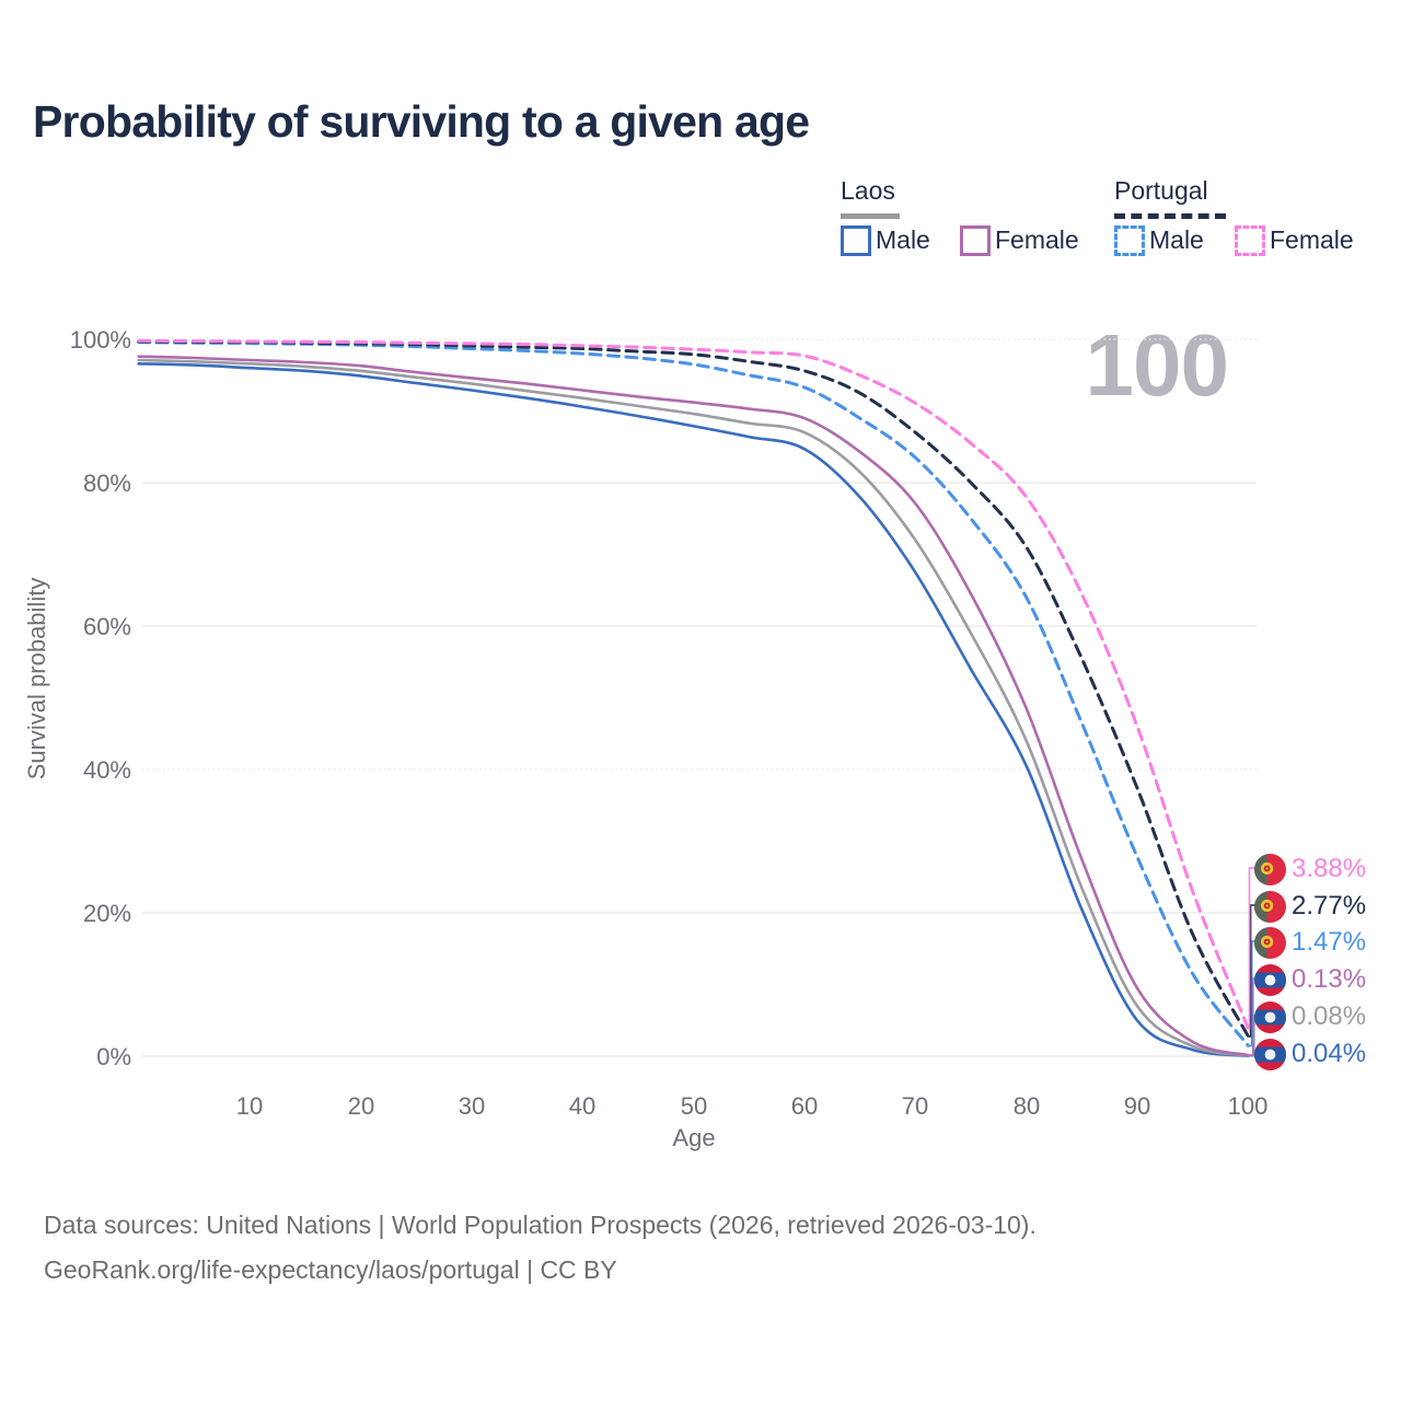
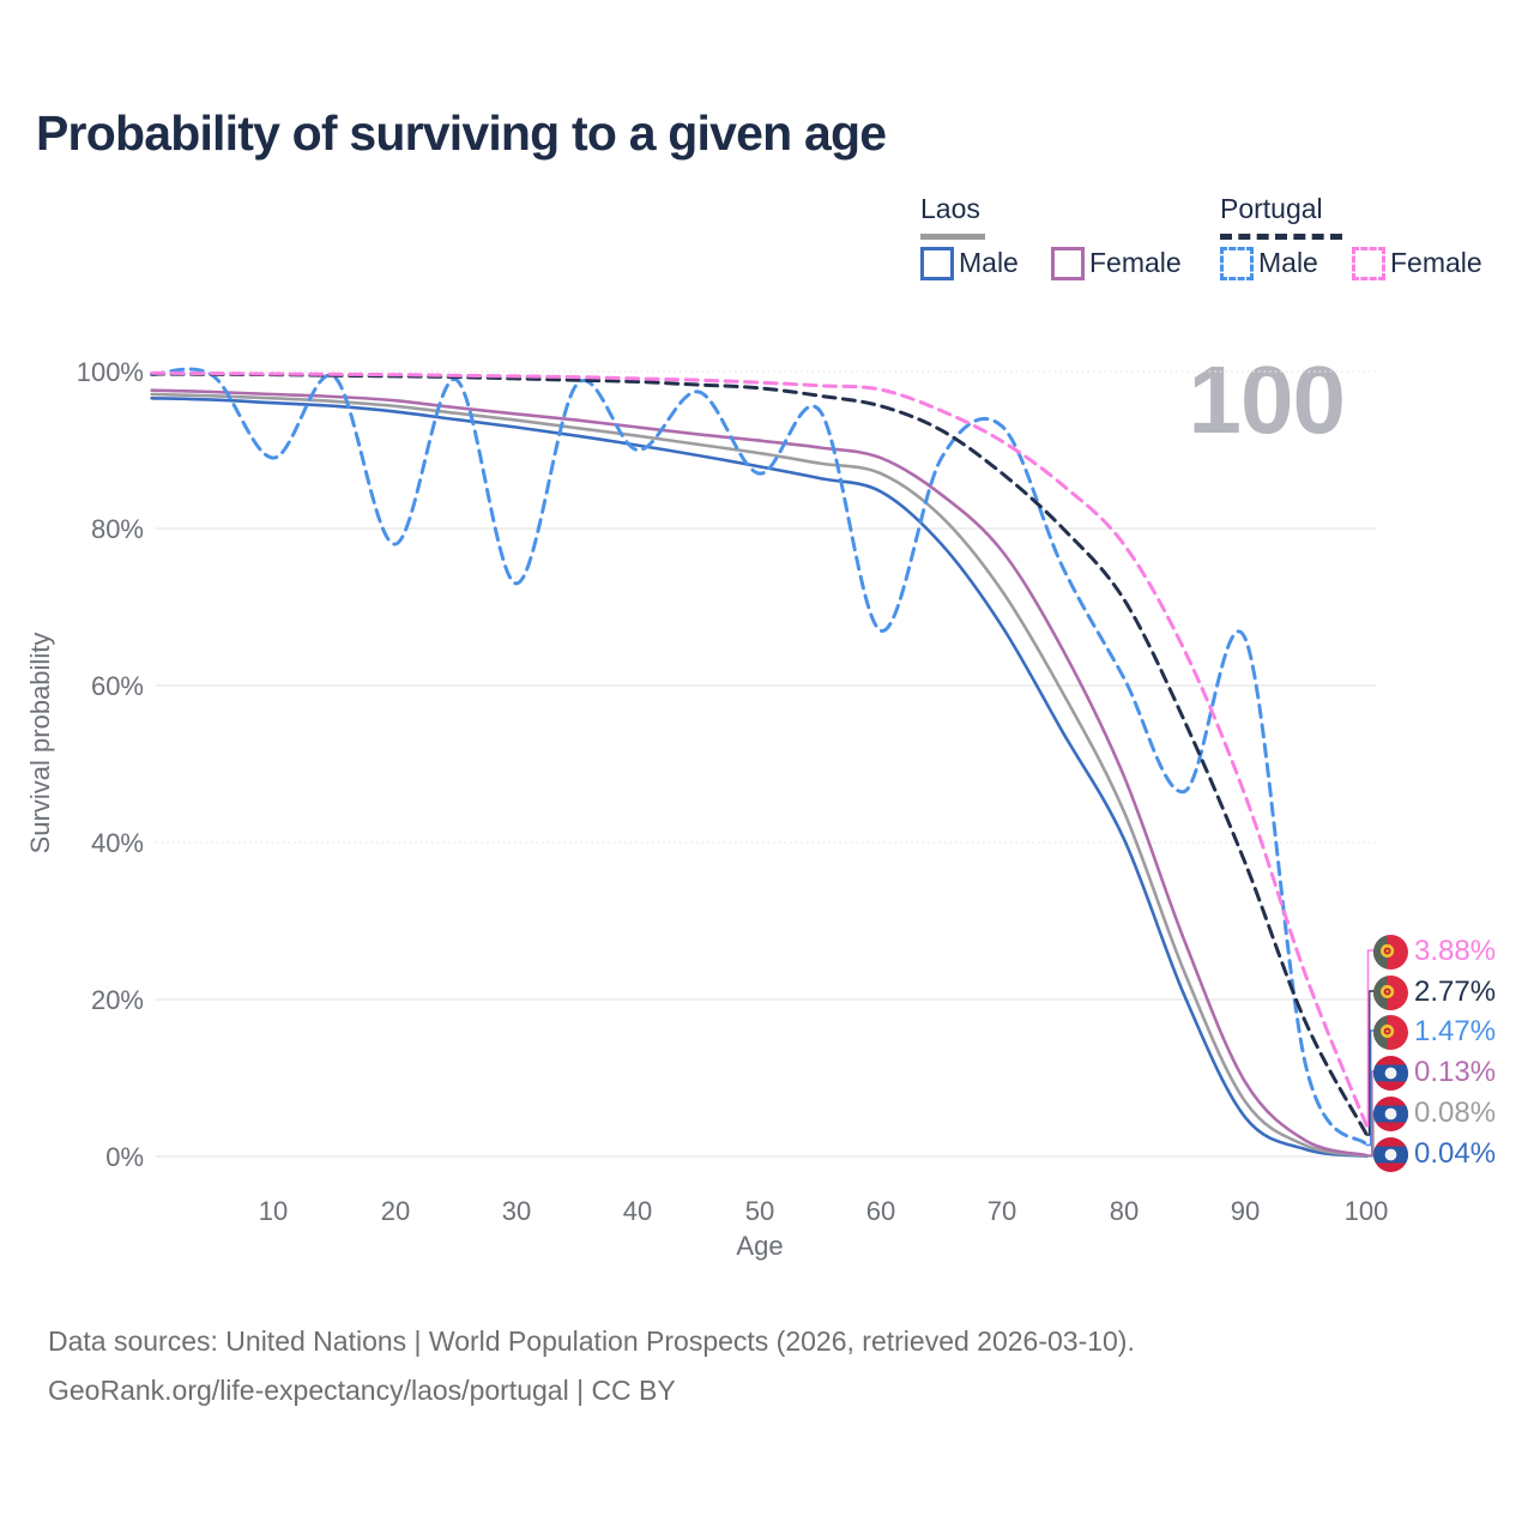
Portugal Male/10: 99% -> 89%
Portugal Male/20: 99% -> 78%
Portugal Male/30: 99% -> 73%
Portugal Male/40: 98% -> 90%
Portugal Male/50: 96% -> 87%
Portugal Male/60: 93% -> 67%
Portugal Male/70: 84% -> 93%
Portugal Male/80: 64% -> 61%
Portugal Male/90: 28% -> 66%
